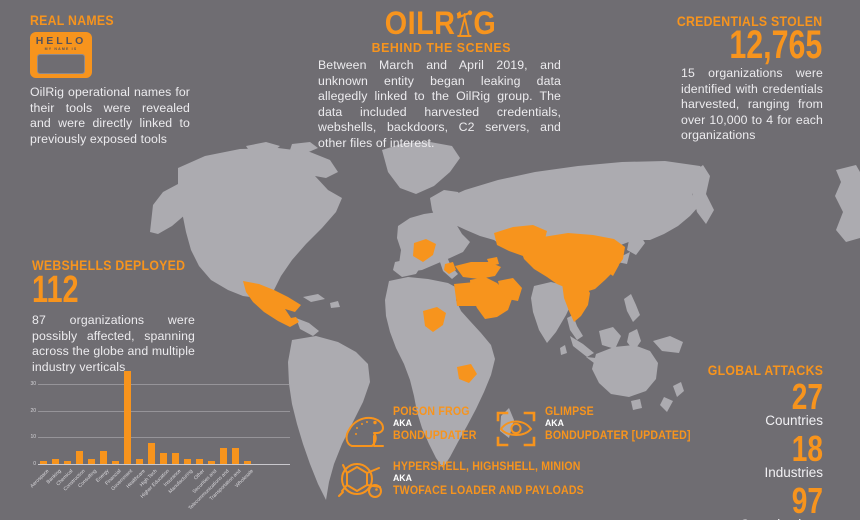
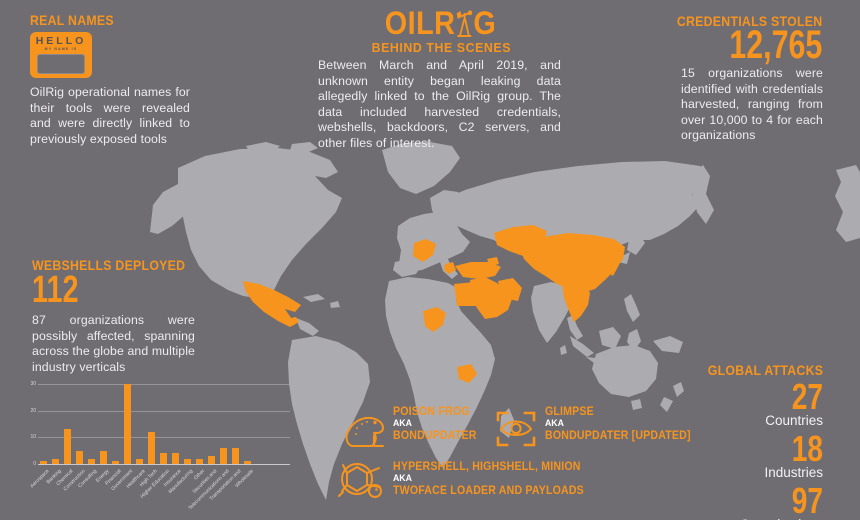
Chemical: 1 -> 13
Government: 35 -> 30
High Tech: 8 -> 12
Securities and: 1 -> 3
